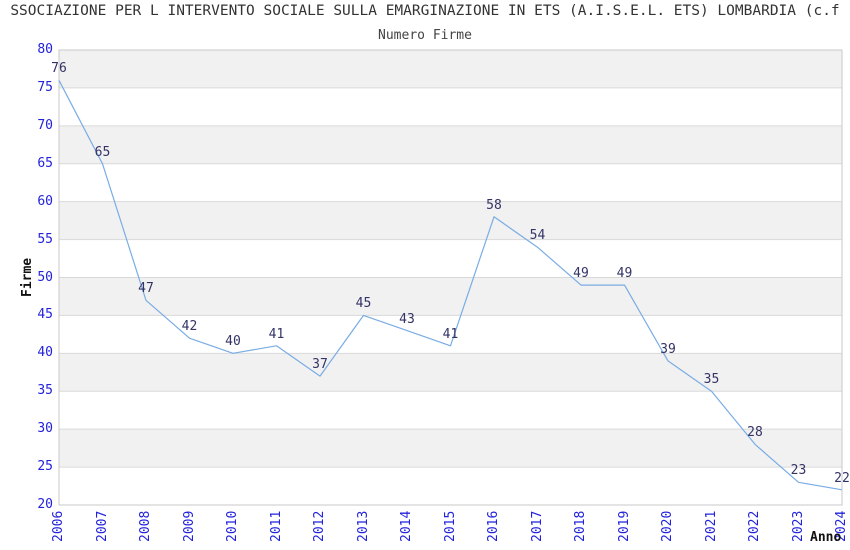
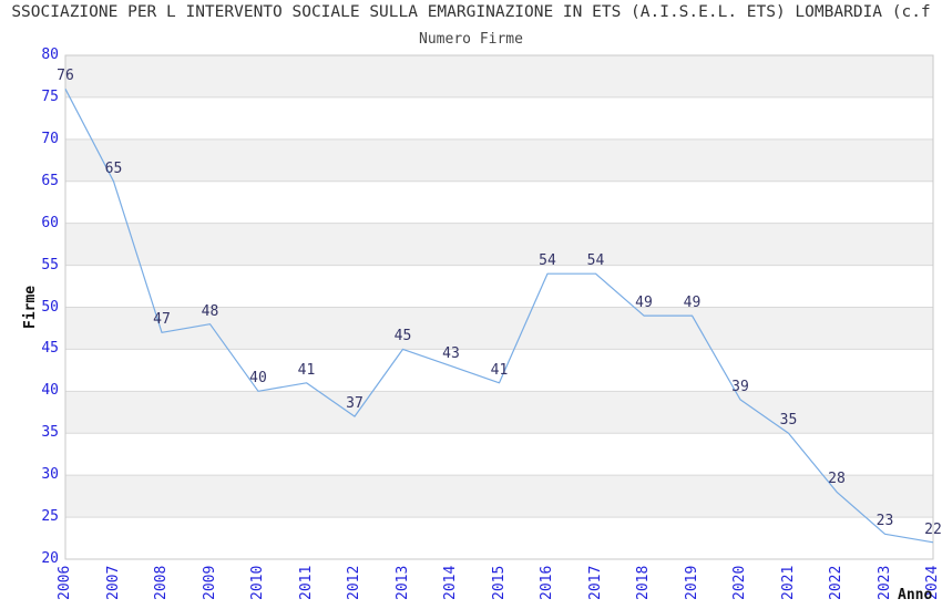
2009: 42 -> 48
2016: 58 -> 54
